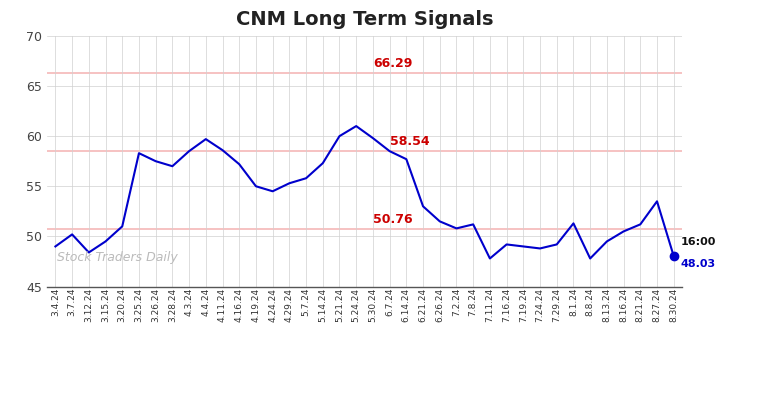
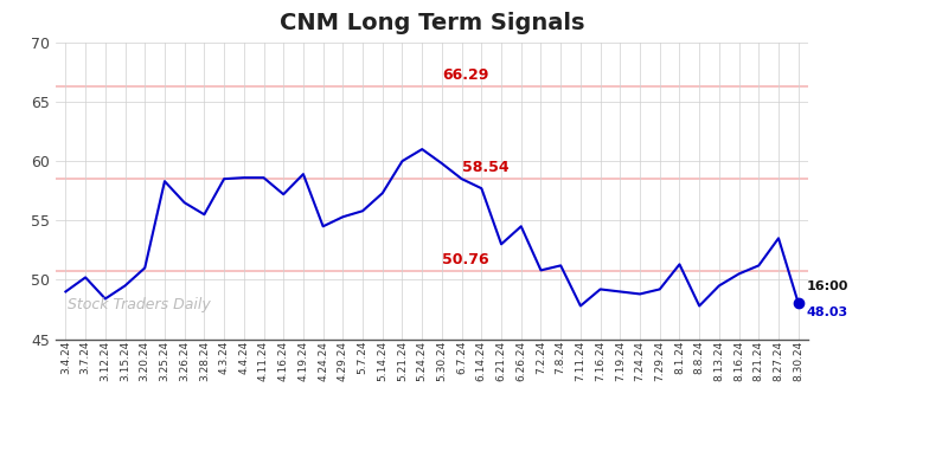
3.26.24: 57.5 -> 56.5
3.28.24: 57.0 -> 55.5
4.4.24: 59.7 -> 58.6
4.19.24: 55.0 -> 58.9
6.26.24: 51.5 -> 54.5
